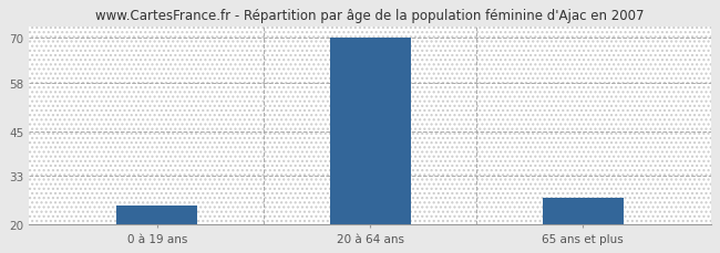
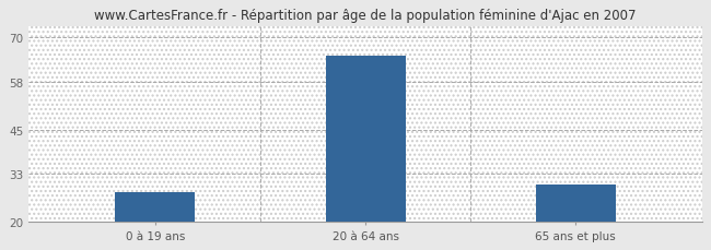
0 à 19 ans: 25 -> 28
20 à 64 ans: 70 -> 65
65 ans et plus: 27 -> 30
